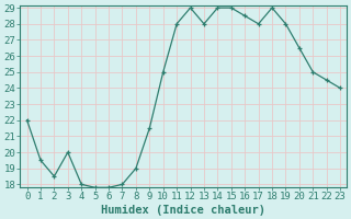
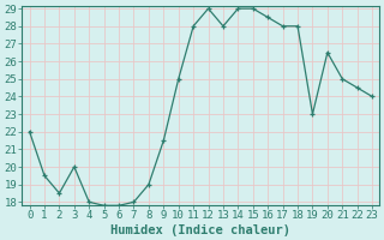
18: 29.0 -> 28.0
19: 28.0 -> 23.0
